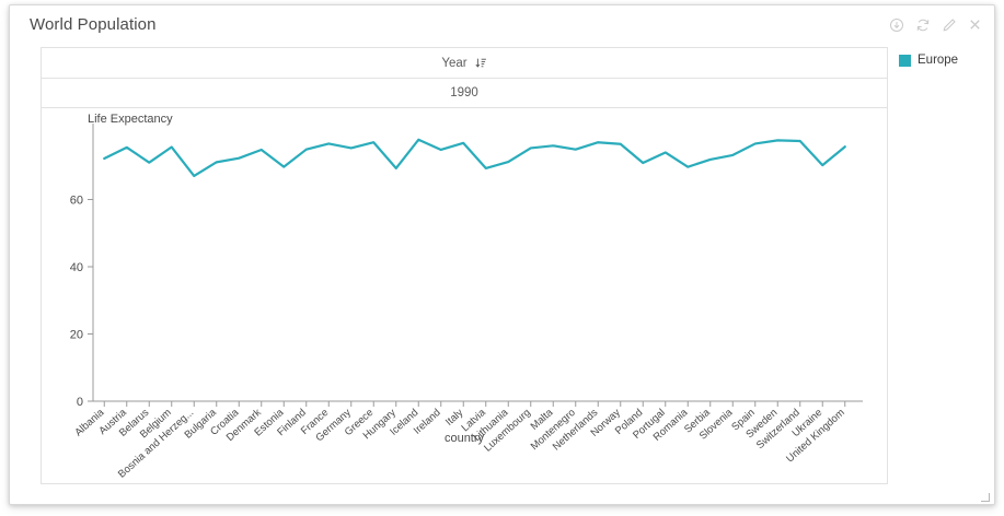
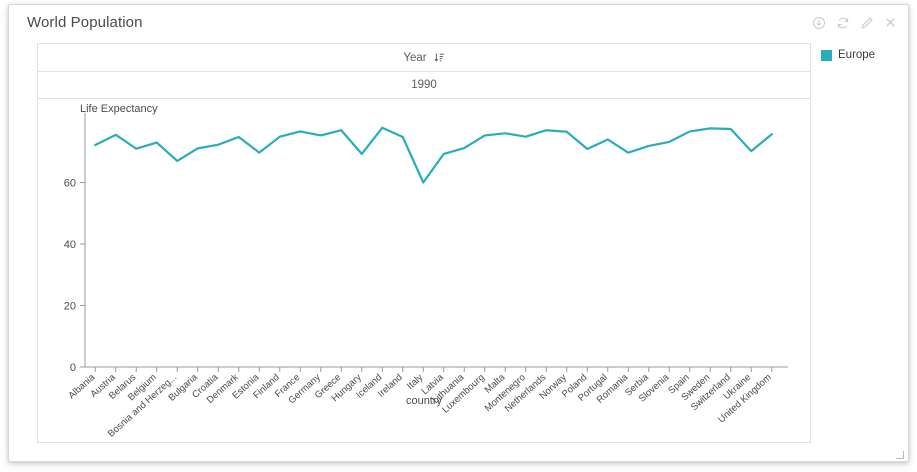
Belgium: 76 -> 73
Italy: 77 -> 60
